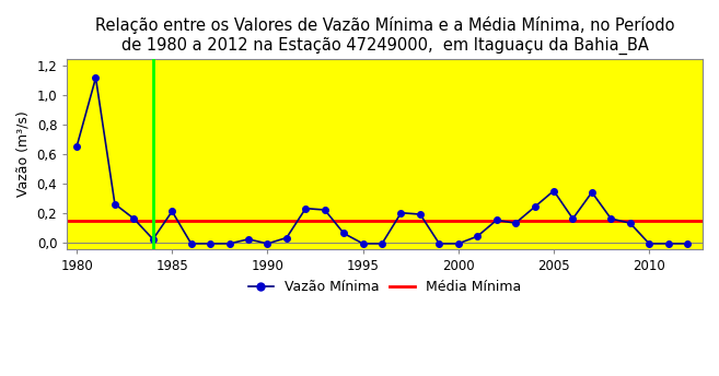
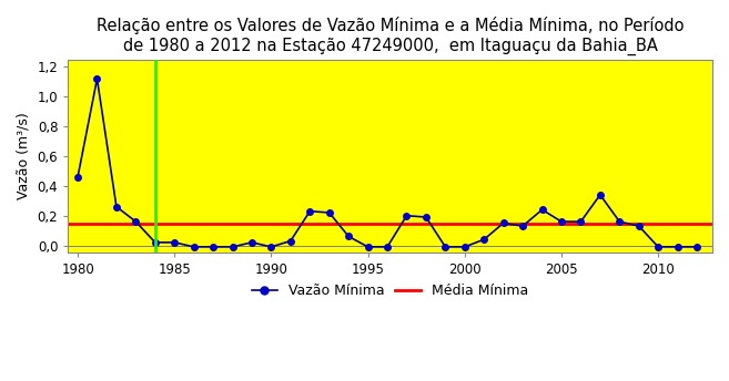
1980: 0,65 -> 0,46
1985: 0,21 -> 0,02
2005: 0,35 -> 0,16
